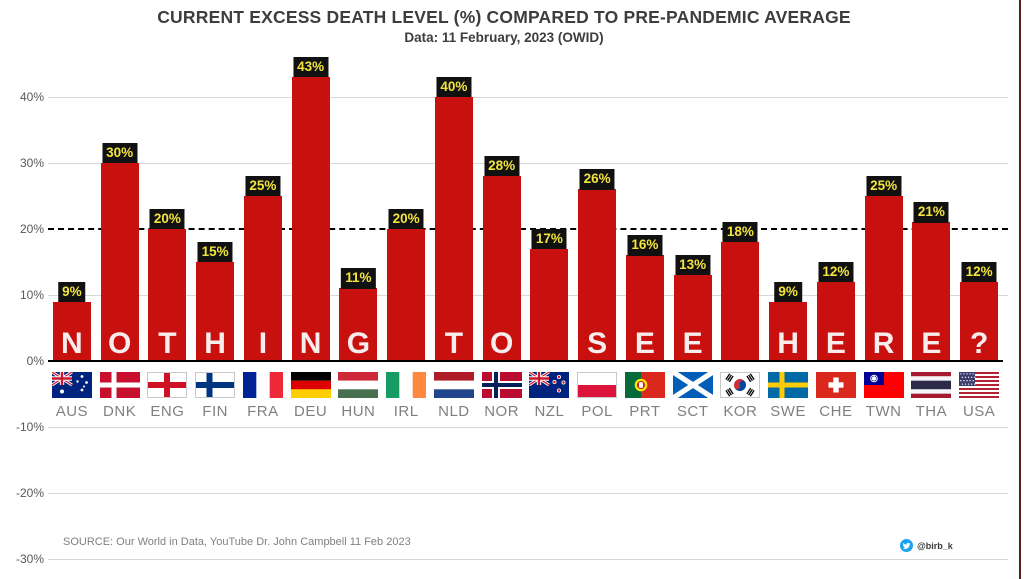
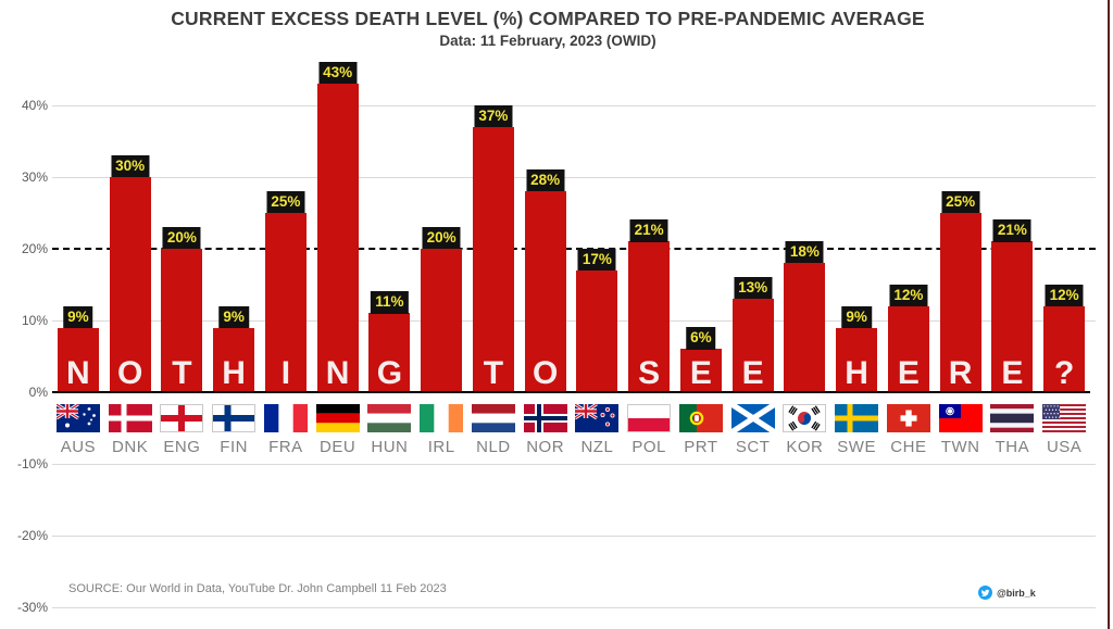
FIN: 15% -> 9%
NLD: 40% -> 37%
POL: 26% -> 21%
PRT: 16% -> 6%
